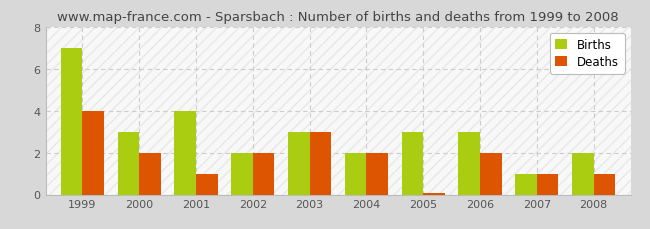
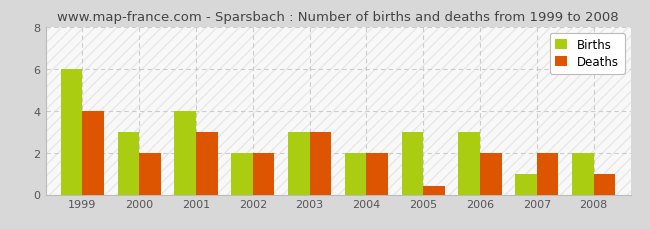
Births/1999: 7 -> 6
Deaths/2001: 1.00 -> 3.00
Deaths/2005: 0.08 -> 0.40
Deaths/2007: 1.00 -> 2.00
